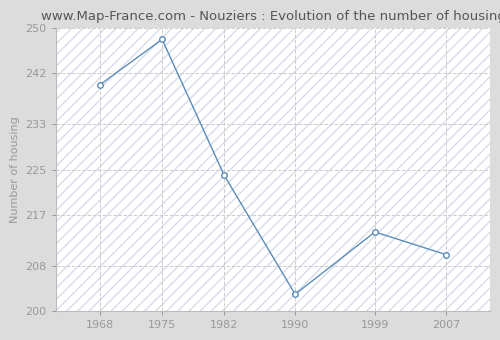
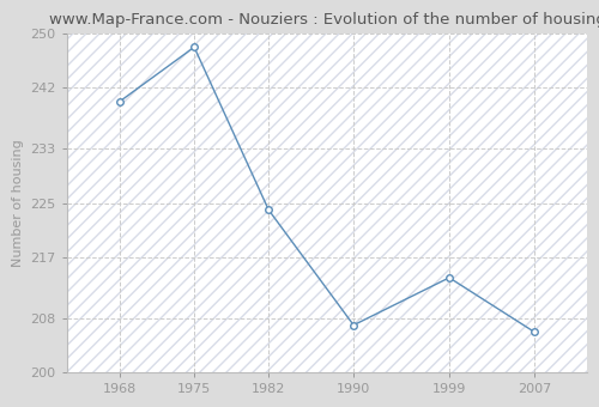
1990: 203 -> 207
2007: 210 -> 206
